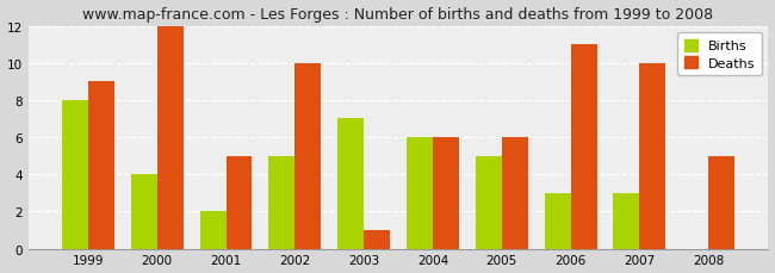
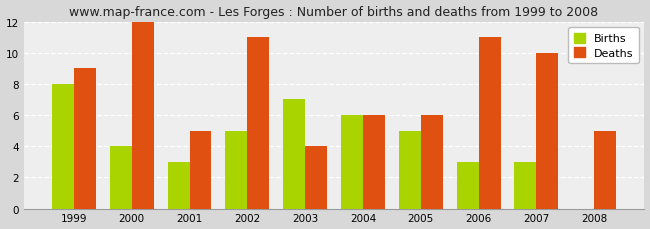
Births/2001: 2 -> 3
Deaths/2002: 10 -> 11
Deaths/2003: 1 -> 4
